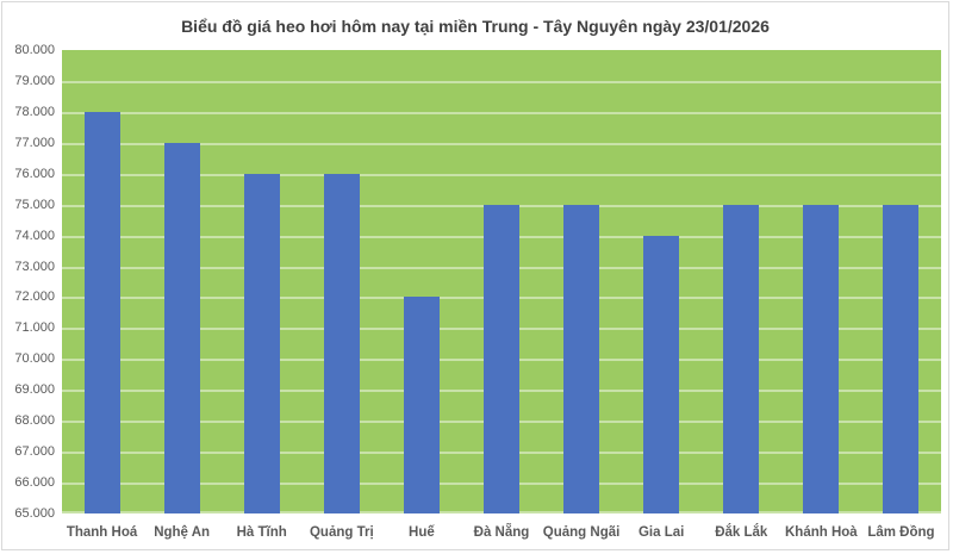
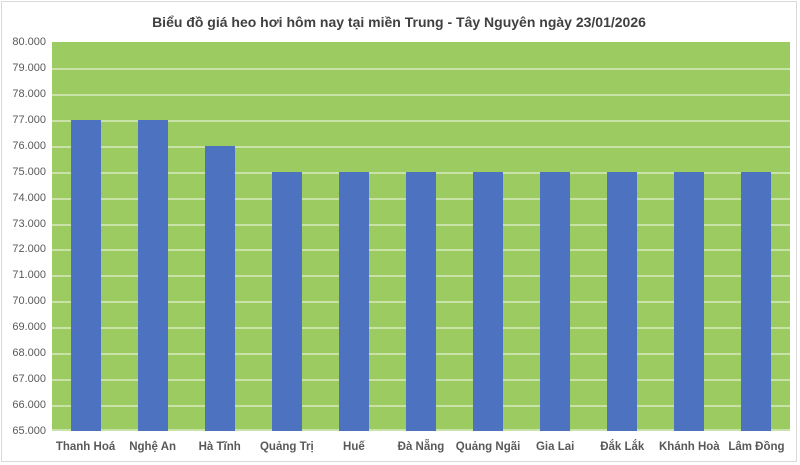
Thanh Hoá: 78000 -> 77000
Quảng Trị: 76000 -> 75000
Huế: 72000 -> 75000
Gia Lai: 74000 -> 75000
